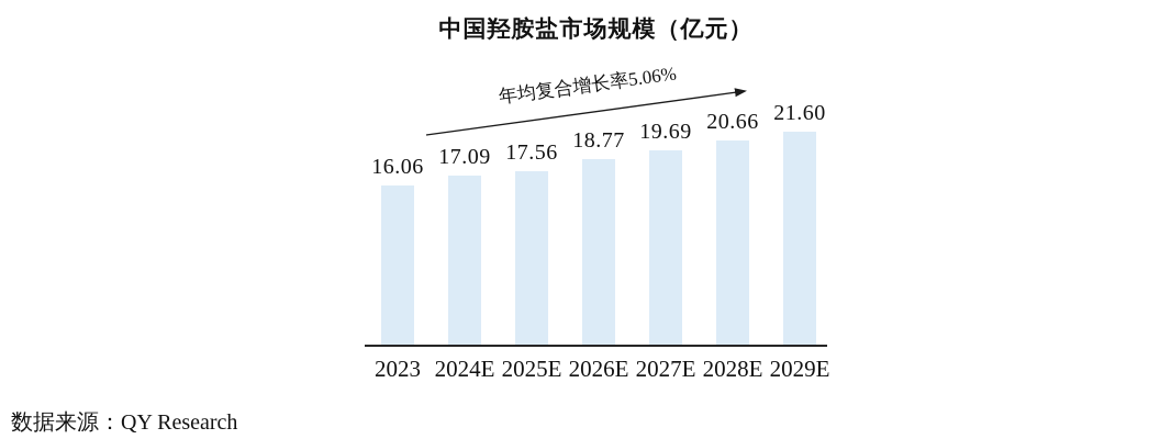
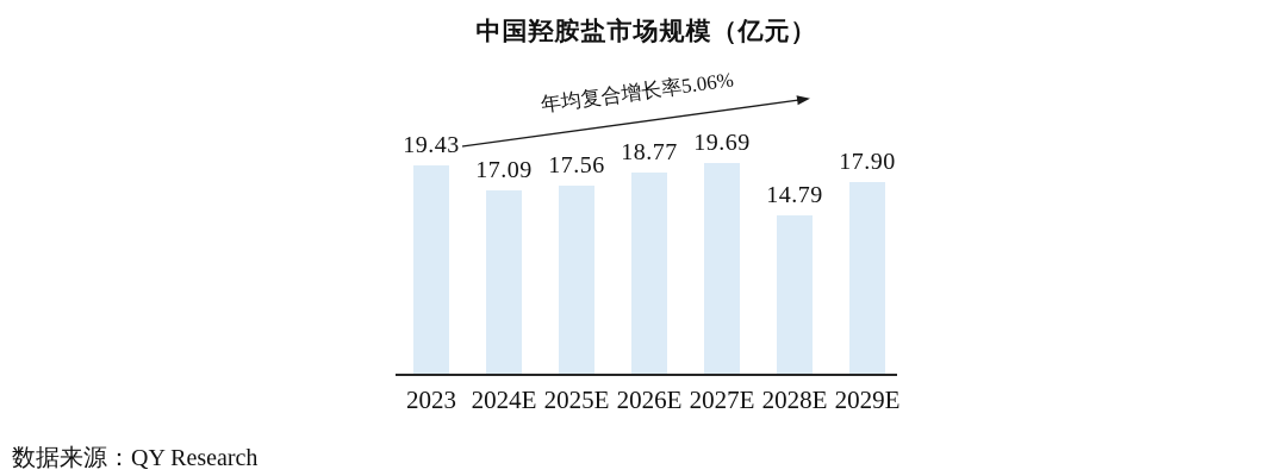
2023: 16.06 -> 19.43
2028E: 20.66 -> 14.79
2029E: 21.60 -> 17.90
